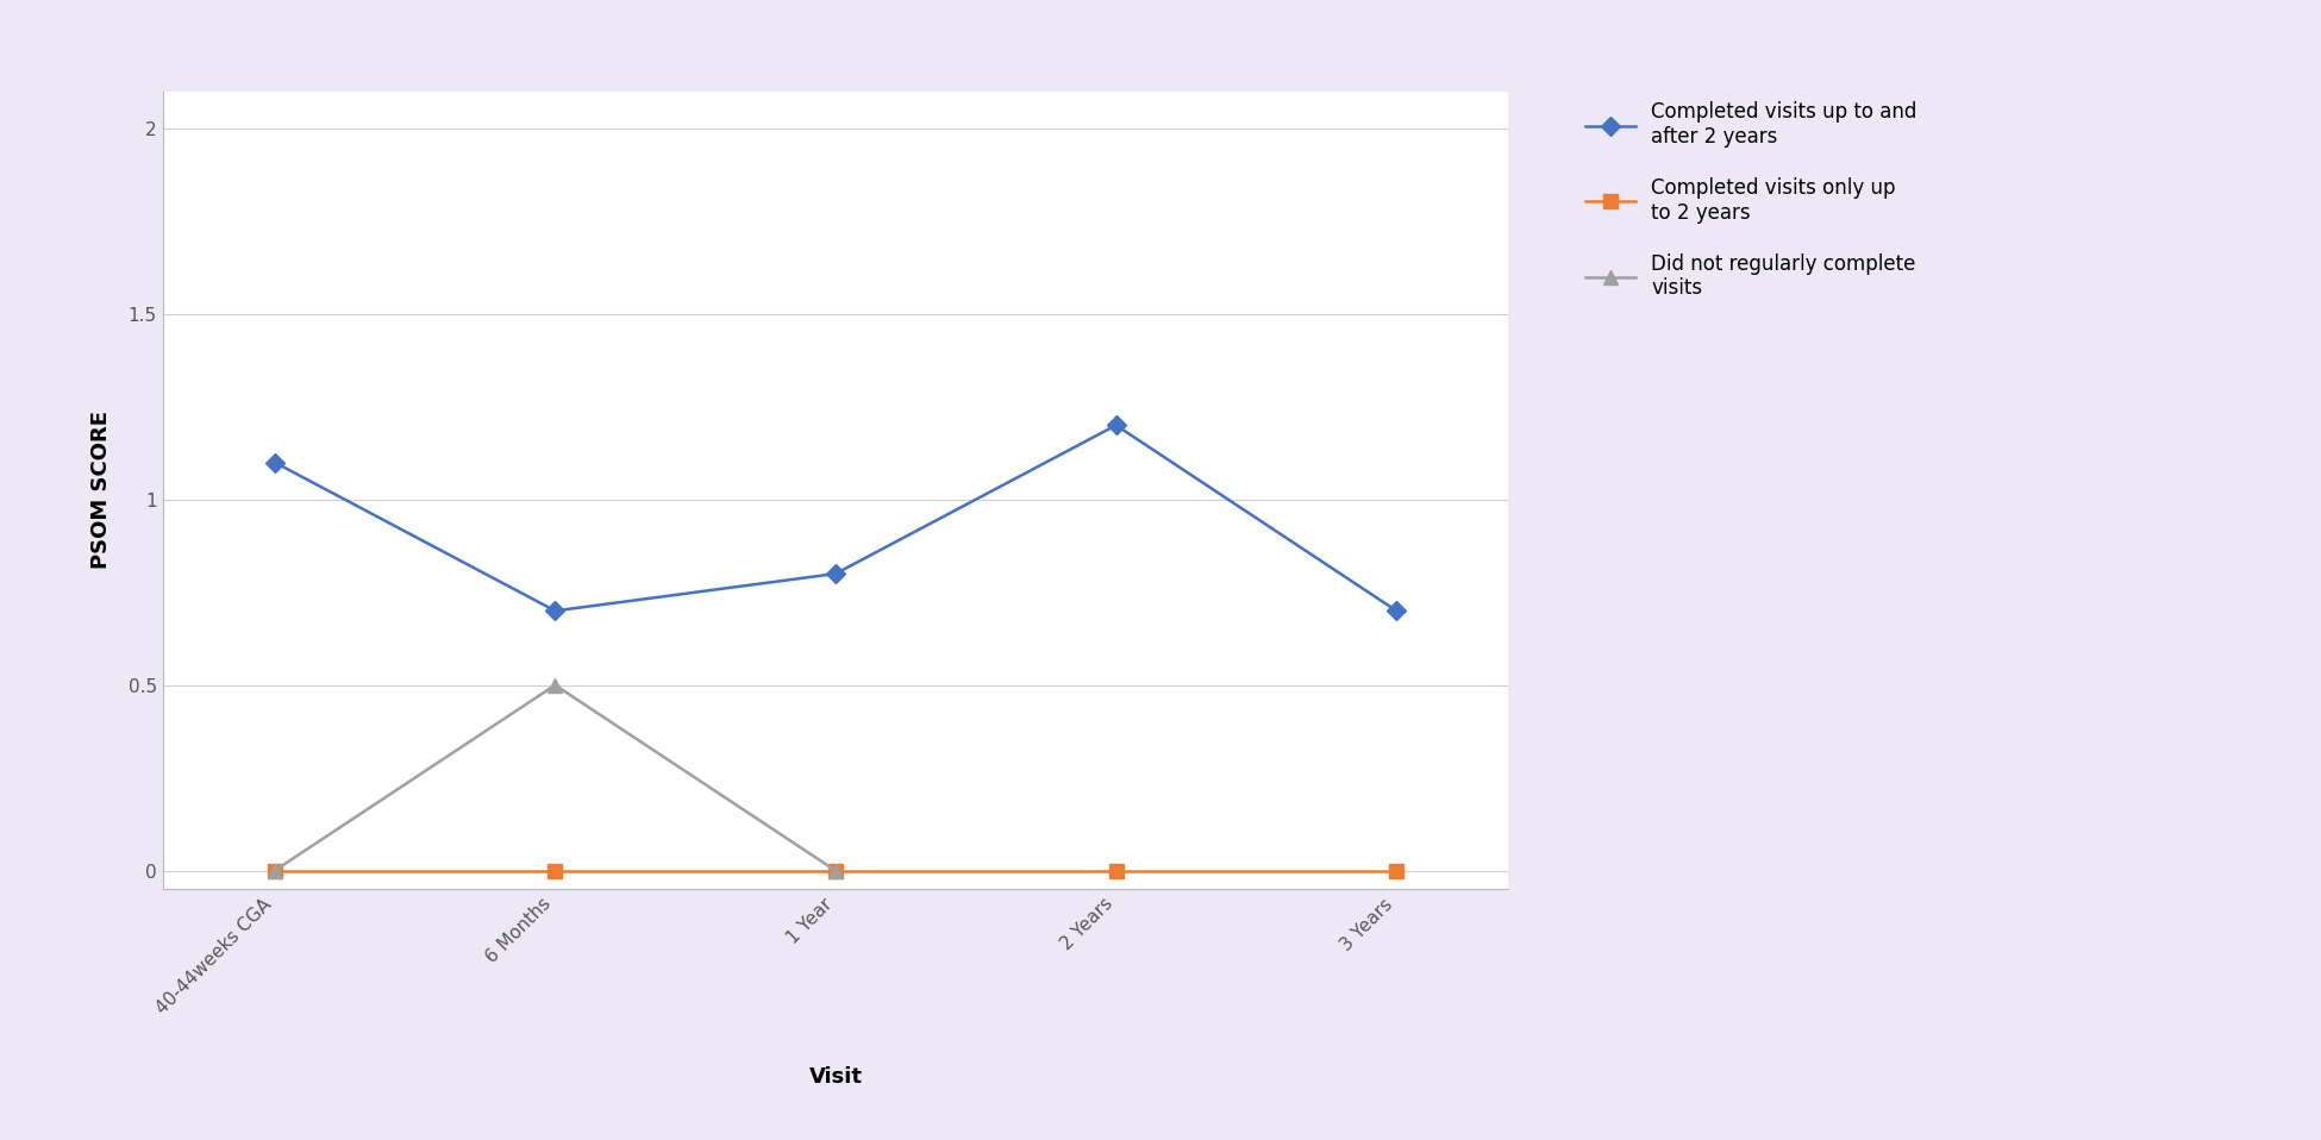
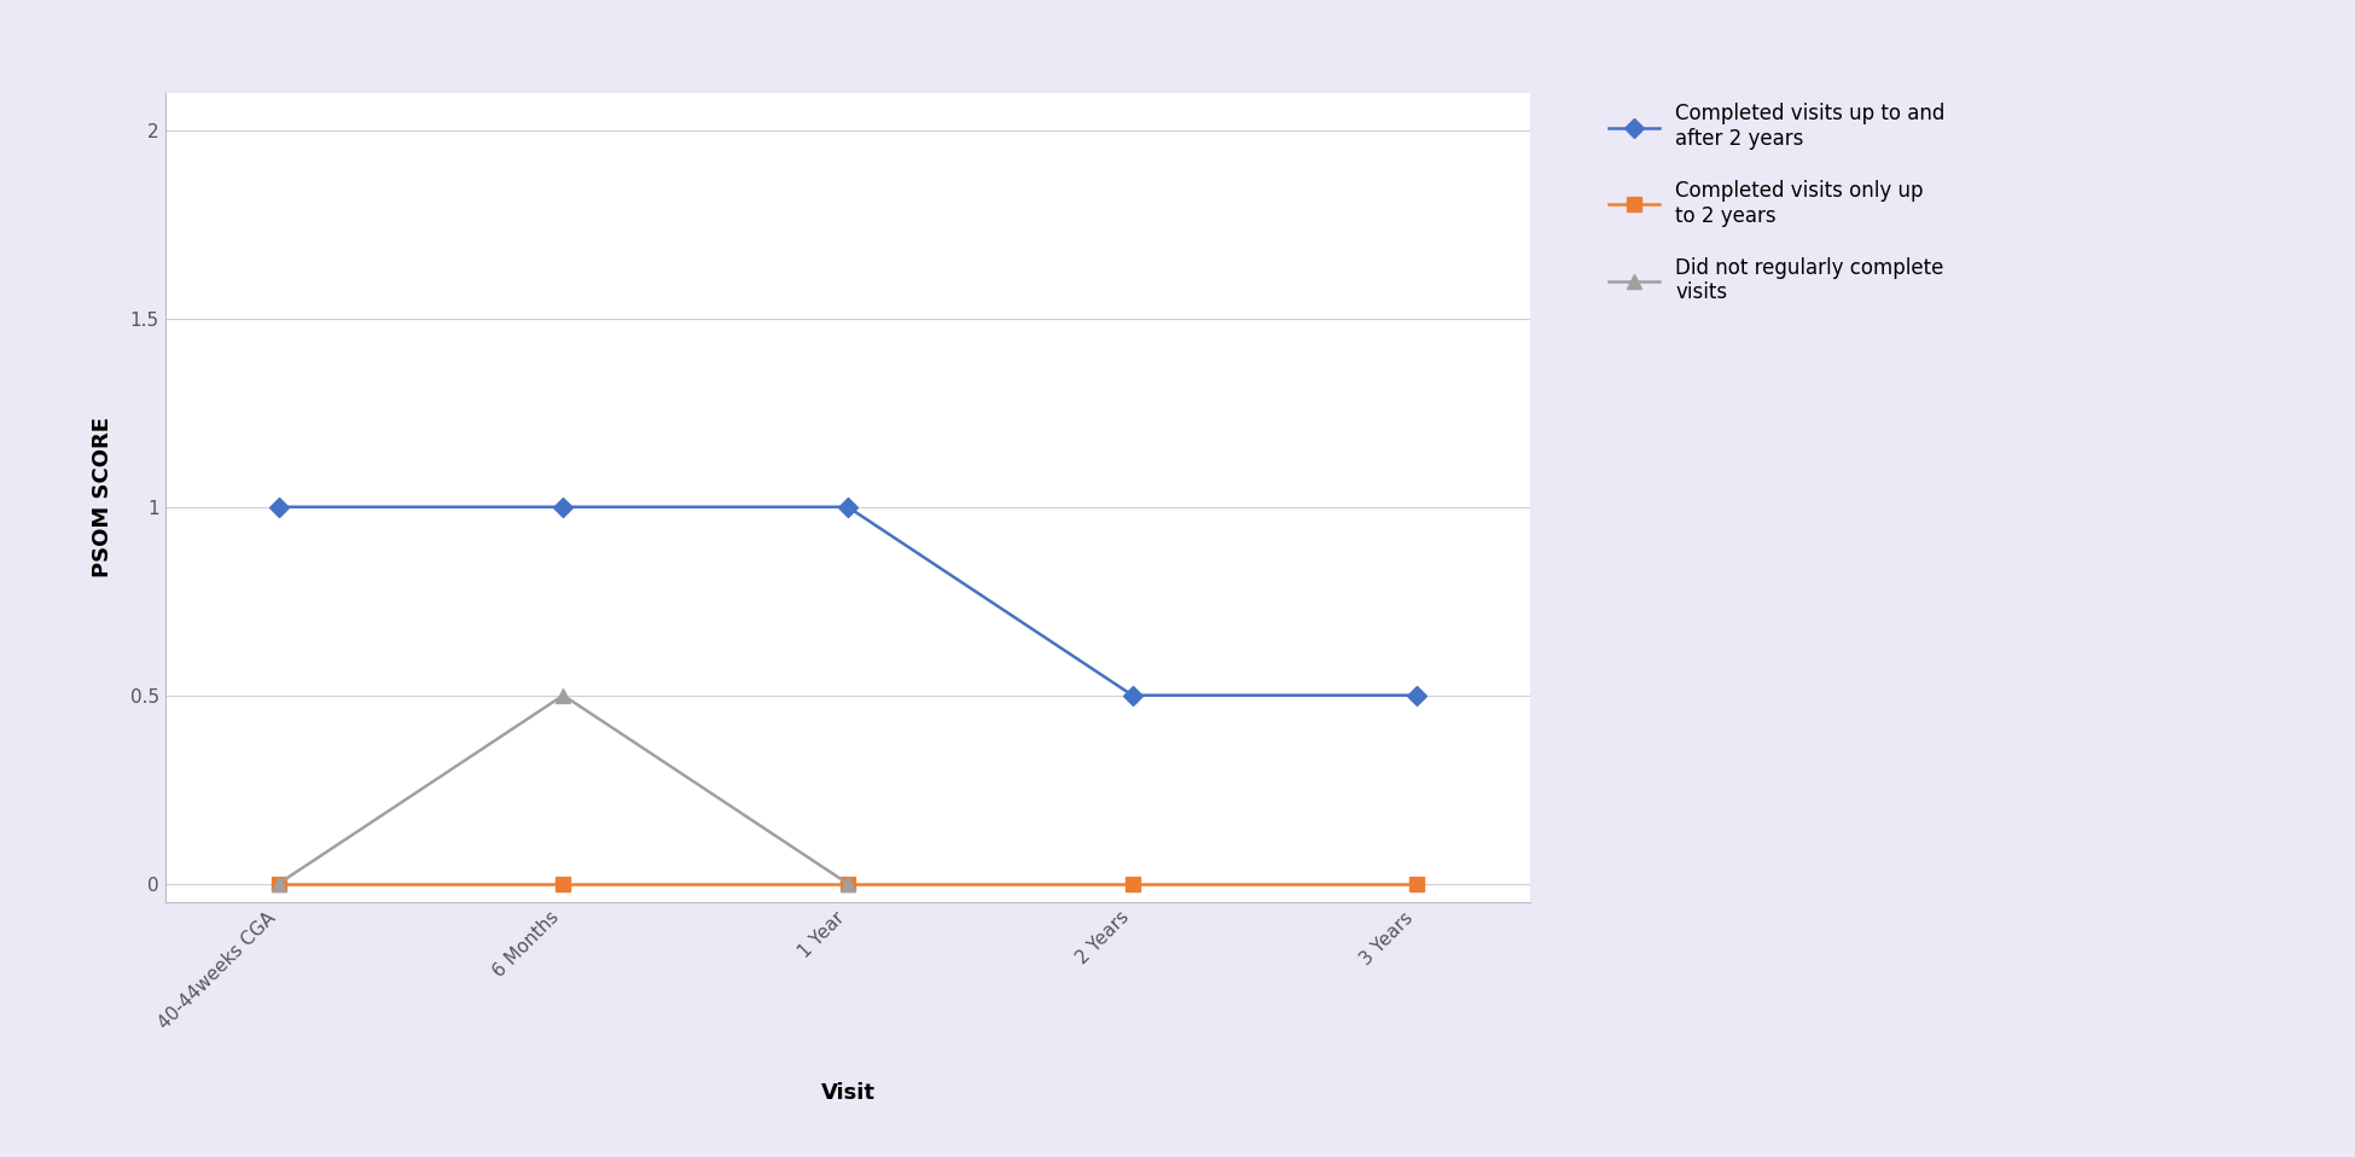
Completed visits up to and after 2 years/40-44weeks CGA: 1.1 -> 1.0
Completed visits up to and after 2 years/6 Months: 0.7 -> 1.0
Completed visits up to and after 2 years/1 Year: 0.8 -> 1.0
Completed visits up to and after 2 years/2 Years: 1.2 -> 0.5
Completed visits up to and after 2 years/3 Years: 0.7 -> 0.5
